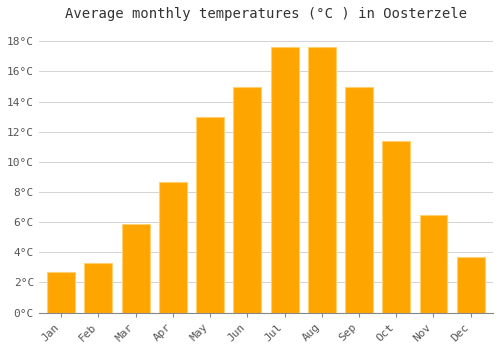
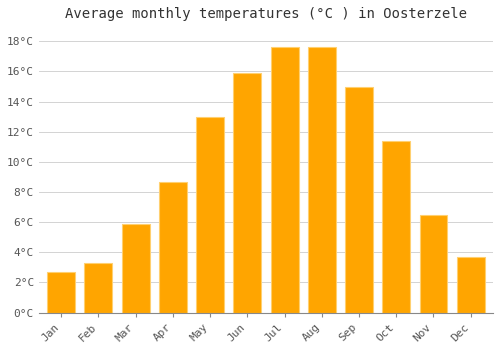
Jun: 15.0°C -> 15.9°C
